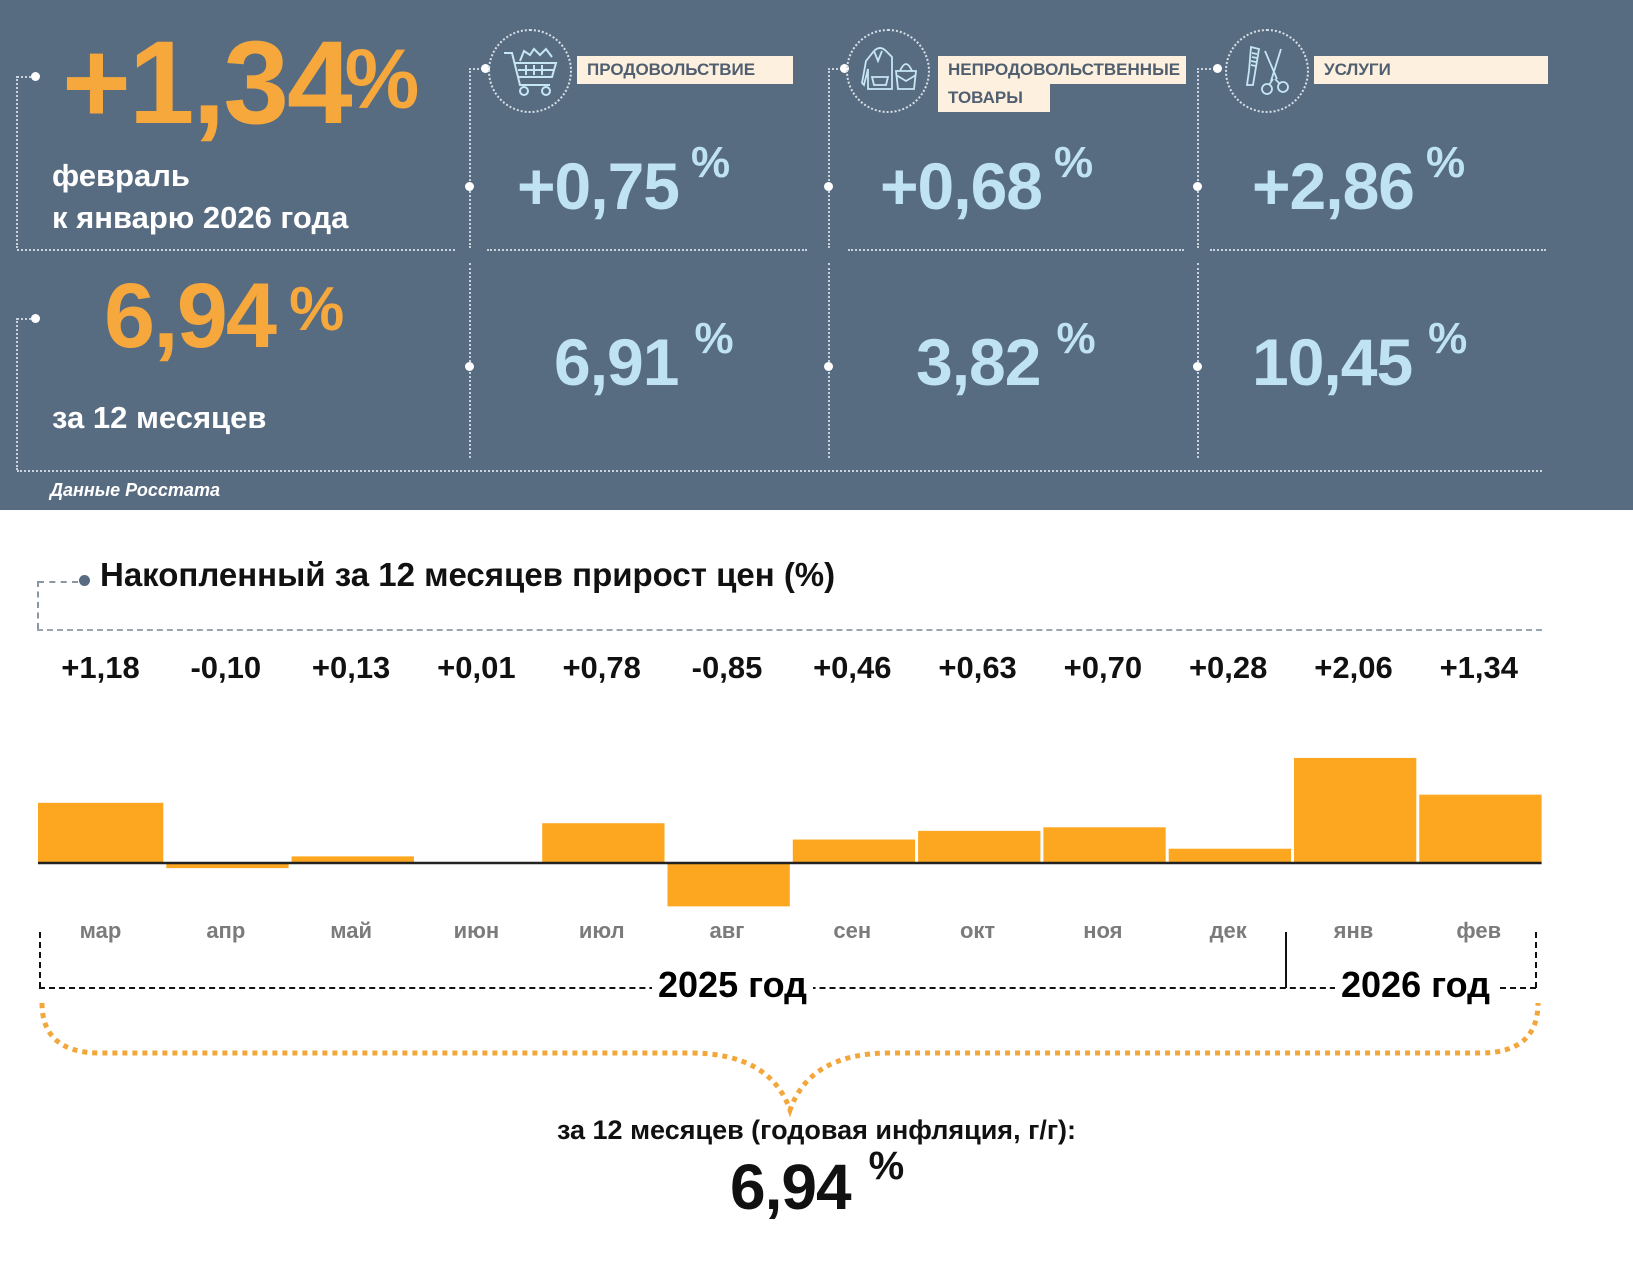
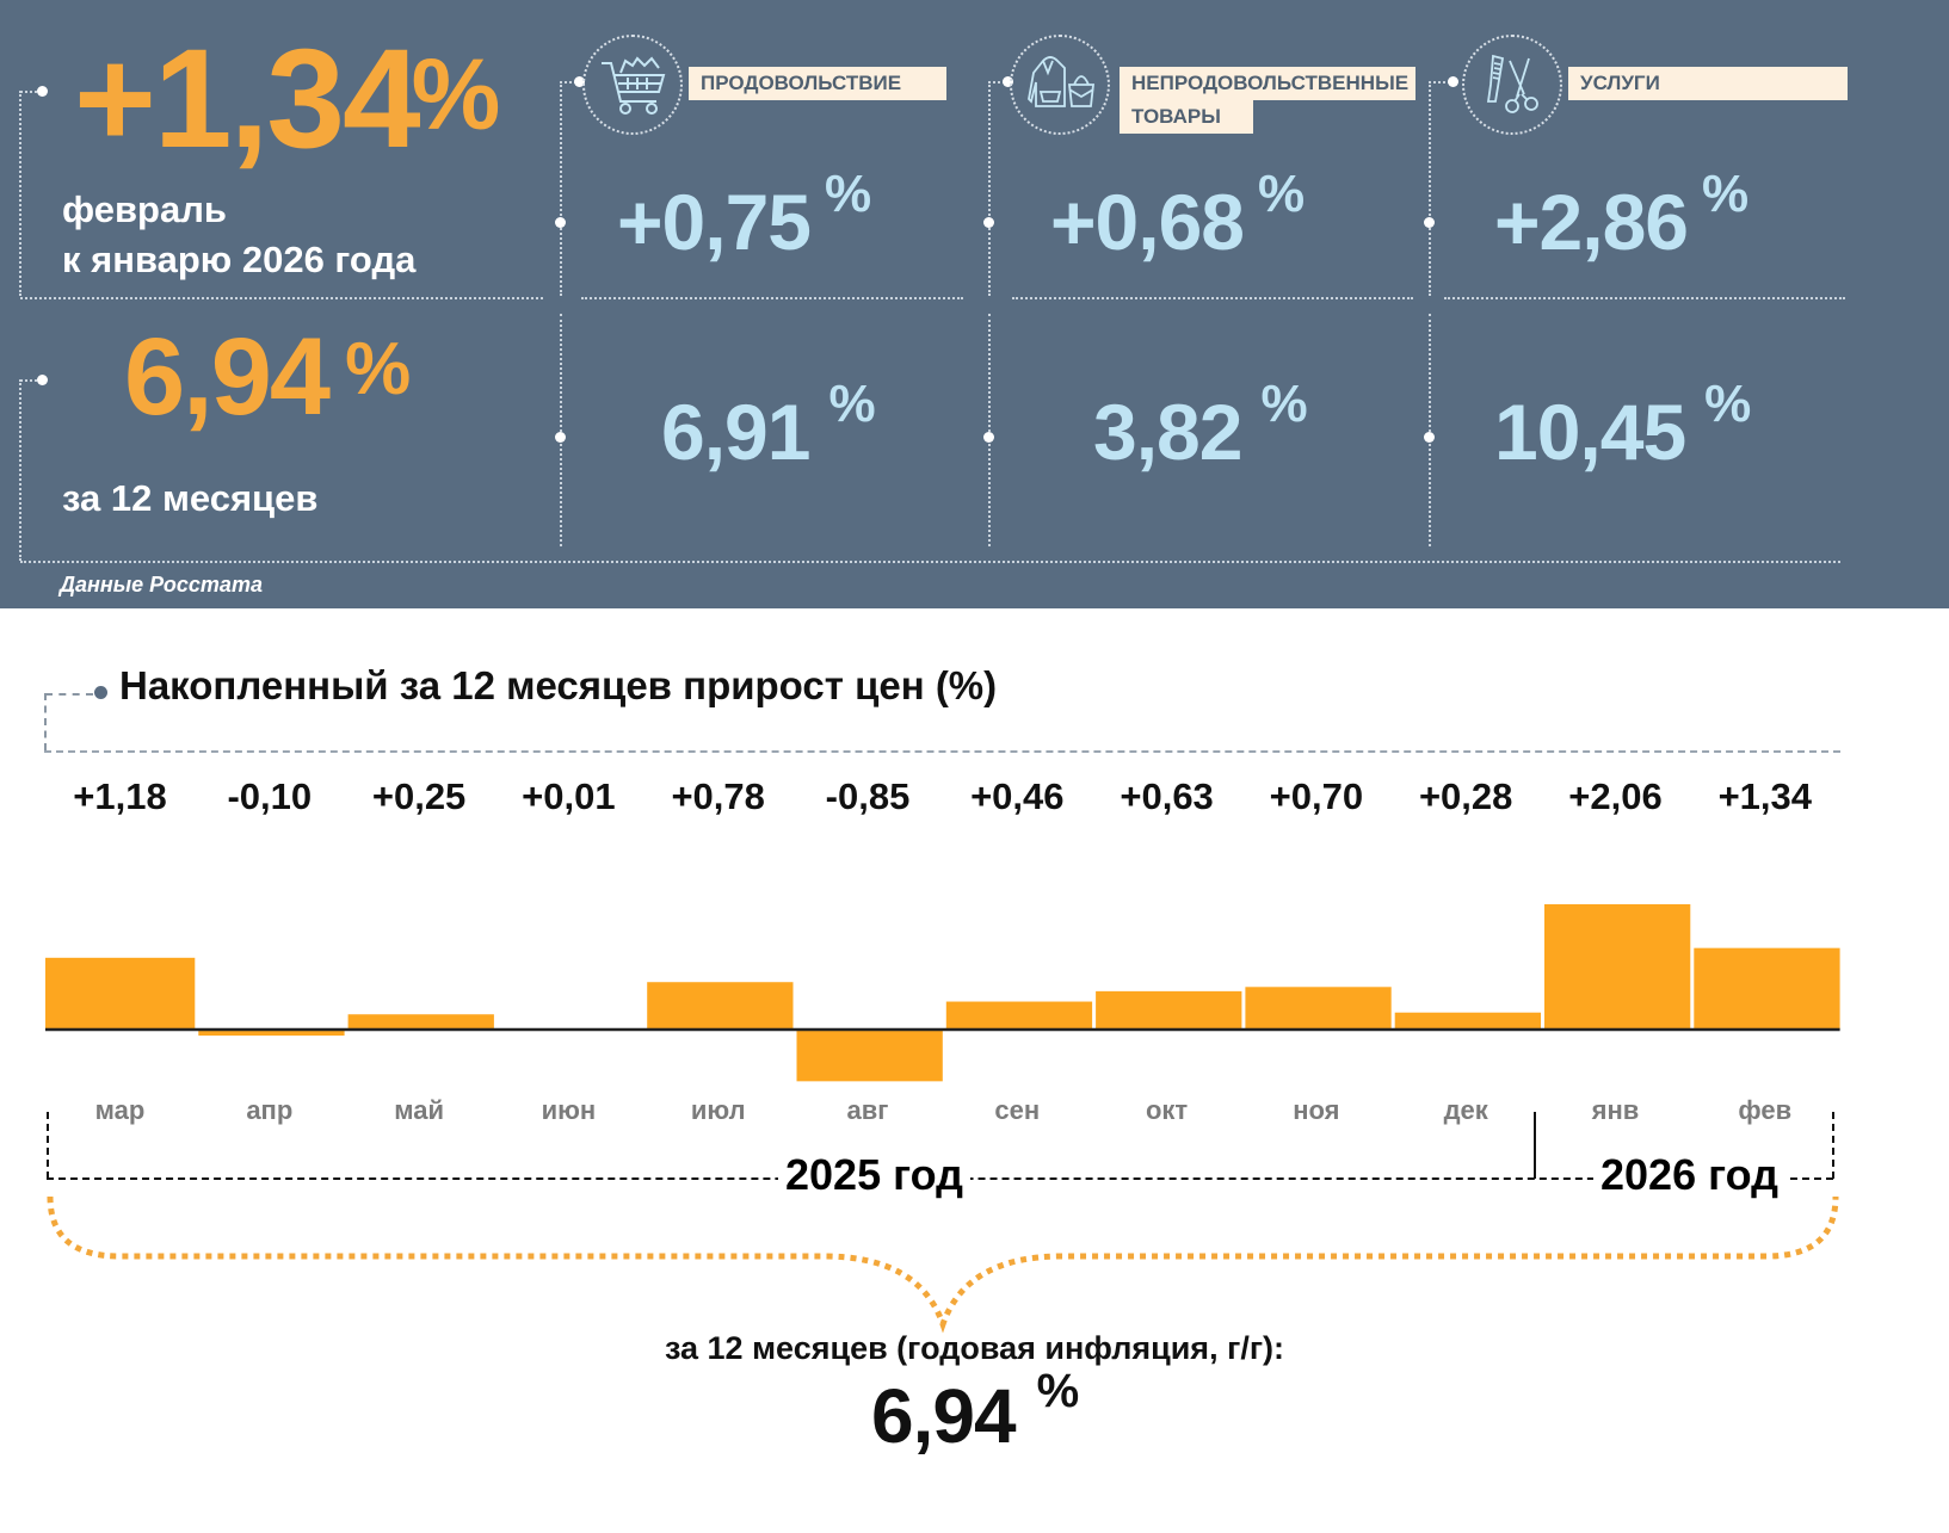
май: +0,13 -> +0,25
